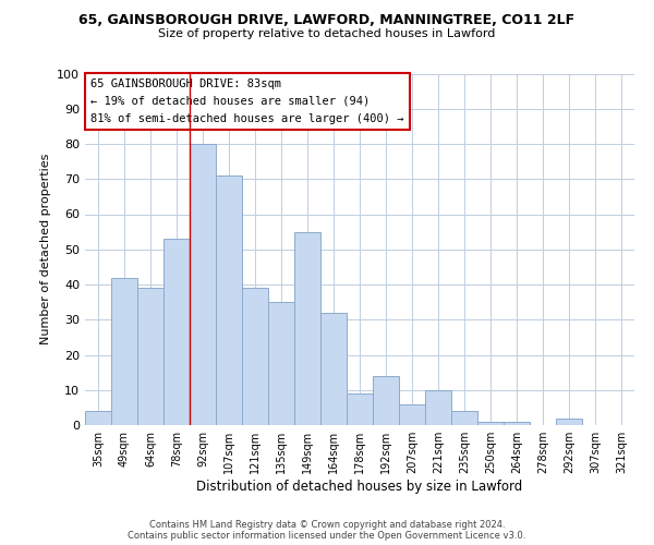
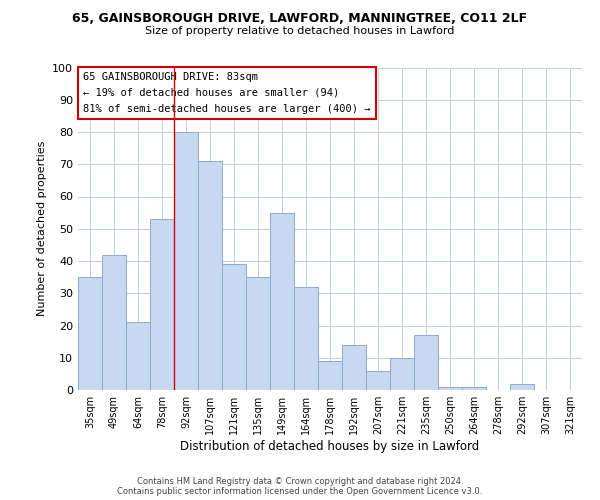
35sqm: 4 -> 35
64sqm: 39 -> 21
235sqm: 4 -> 17
